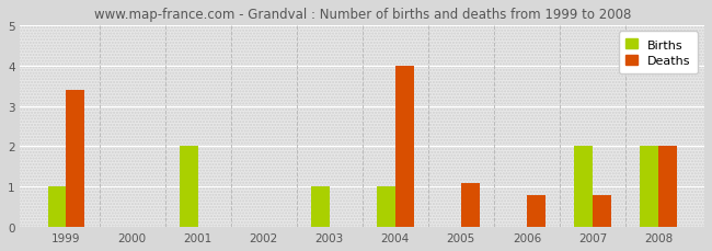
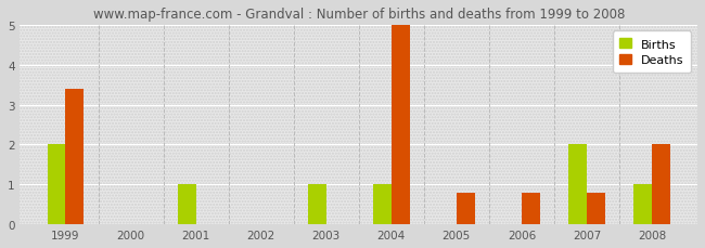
Births/1999: 1 -> 2
Births/2001: 2 -> 1
Deaths/2004: 4.0 -> 5.0
Deaths/2005: 1.1 -> 0.8
Births/2008: 2 -> 1
